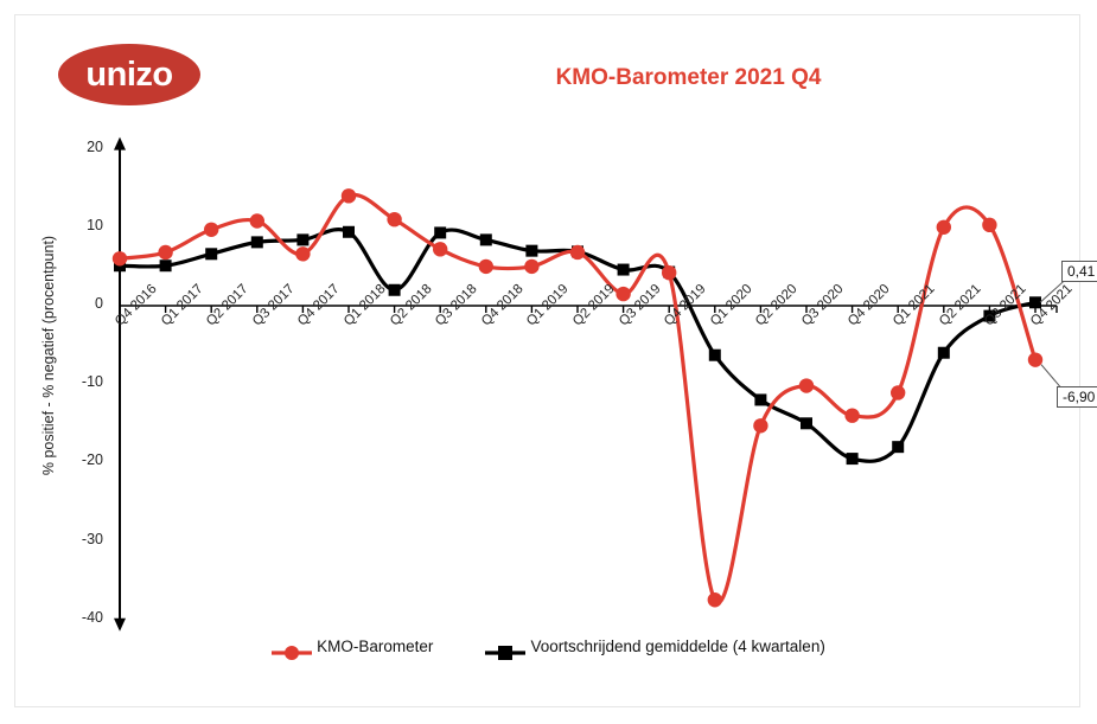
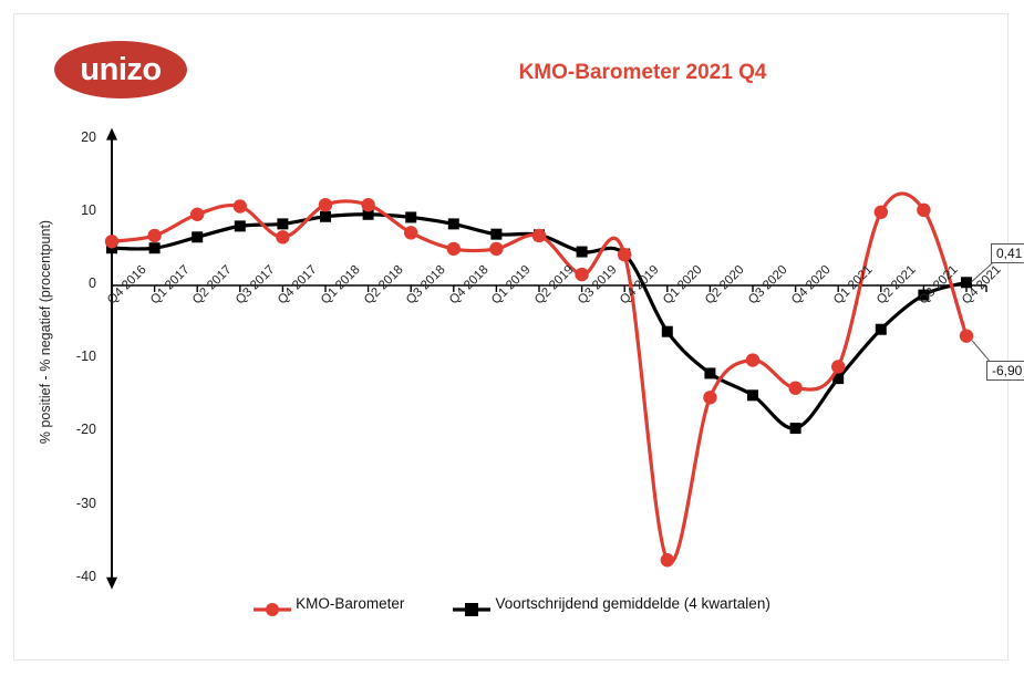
KMO-Barometer/Q1 2018: 14 -> 11
Voortschrijdend gemiddelde (4 kwartalen)/Q2 2018: 2 -> 10
Voortschrijdend gemiddelde (4 kwartalen)/Q1 2021: -18 -> -13
